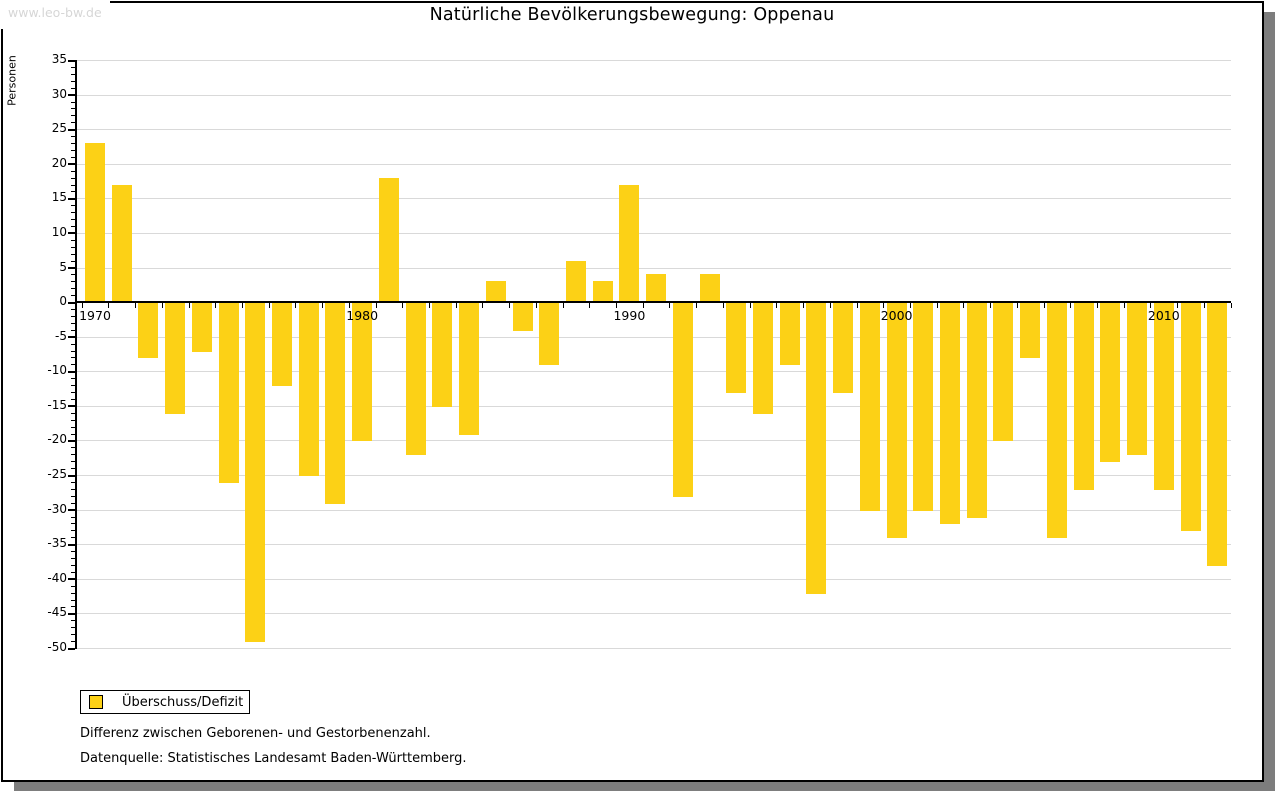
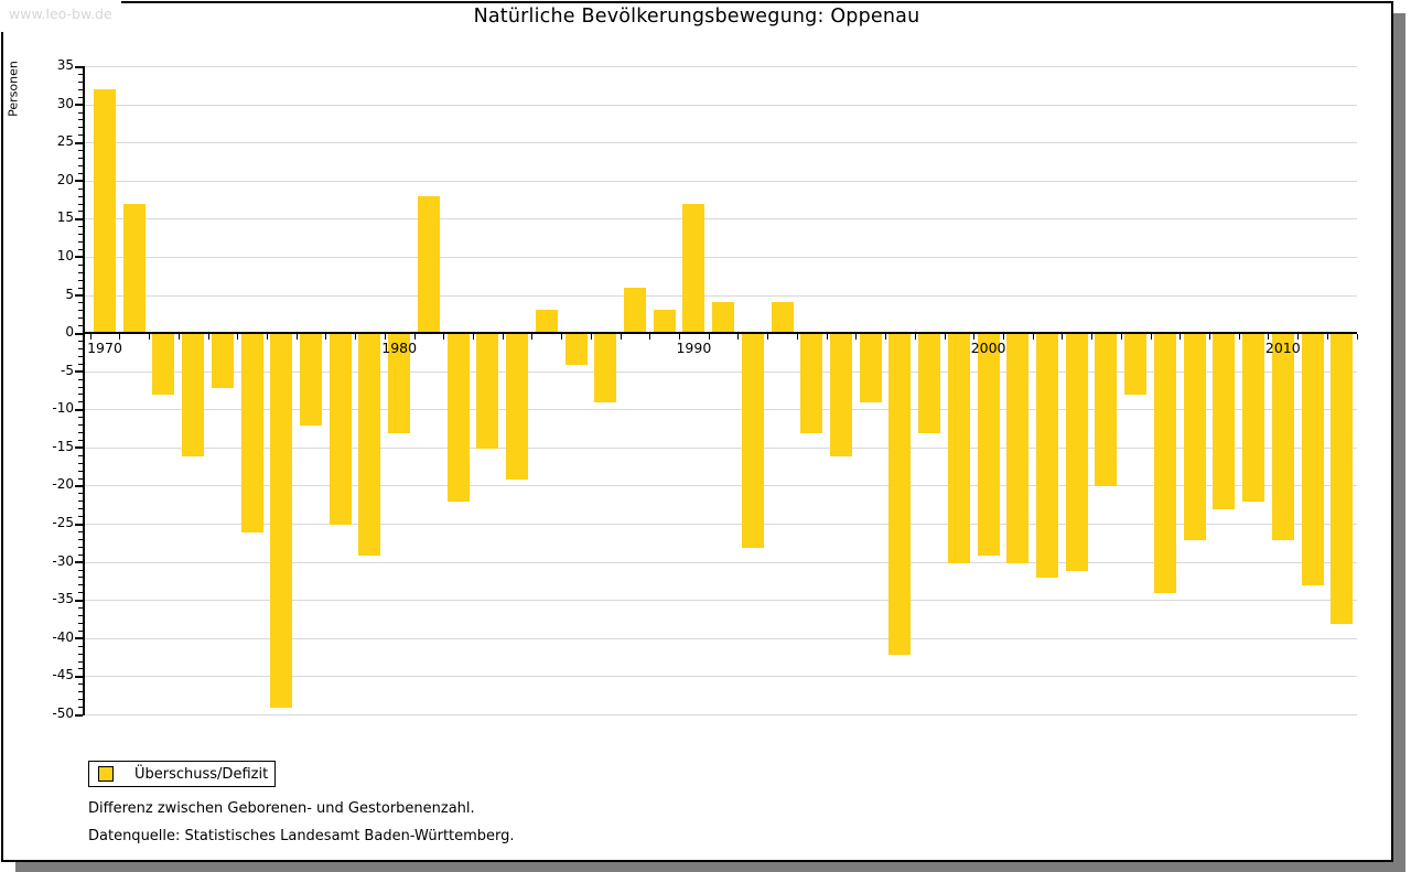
1970: 23 -> 32
1980: -20 -> -13
2000: -34 -> -29
